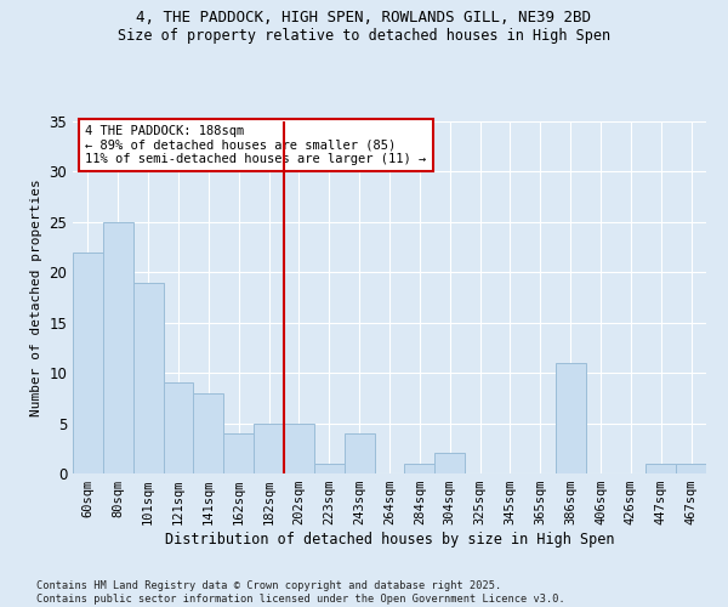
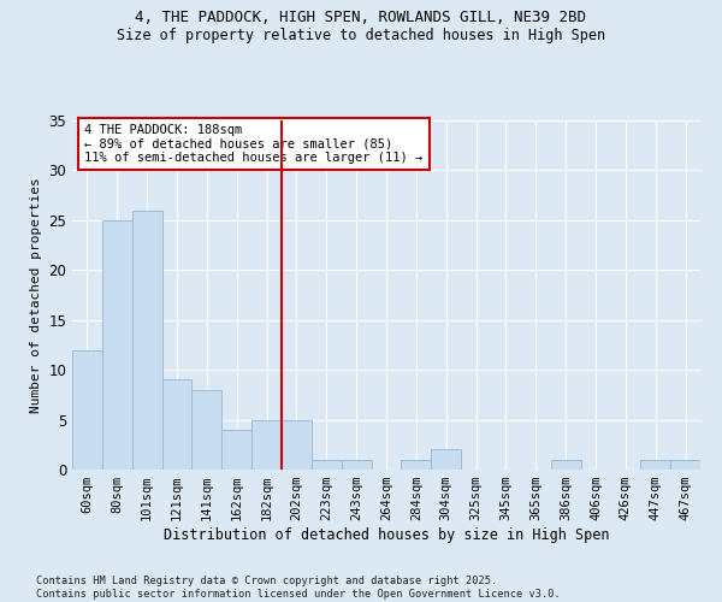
60sqm: 22 -> 12
101sqm: 19 -> 26
243sqm: 4 -> 1
386sqm: 11 -> 1
